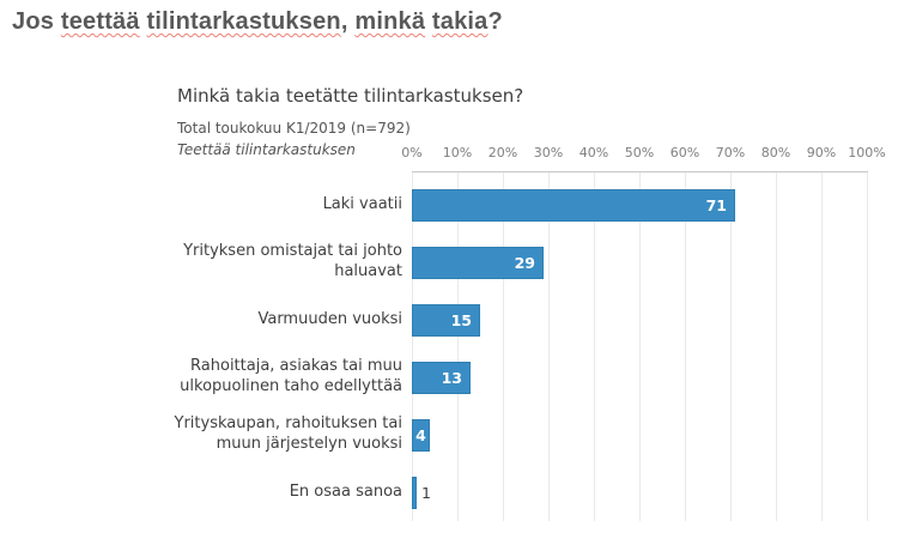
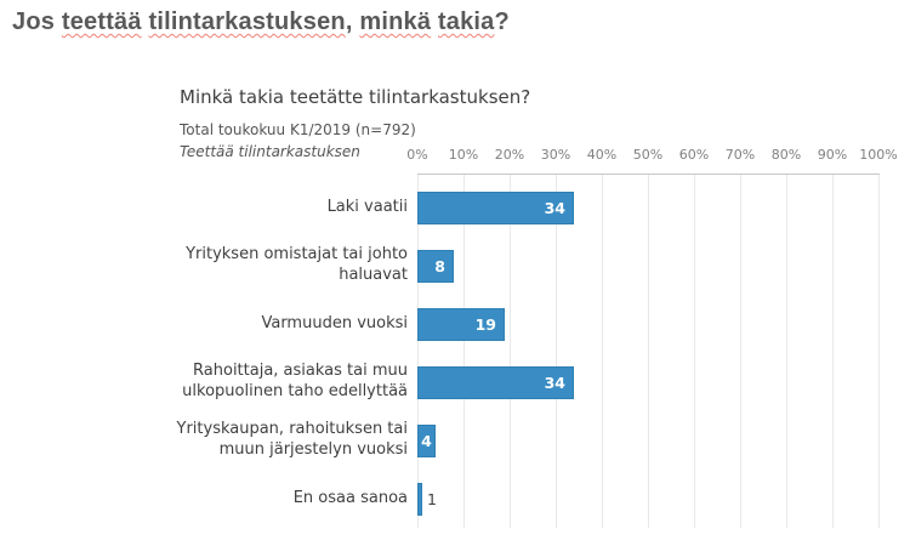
Laki vaatii: 71 -> 34
Yrityksen omistajat tai johto haluavat: 29 -> 8
Varmuuden vuoksi: 15 -> 19
Rahoittaja, asiakas tai muu ulkopuolinen taho edellyttää: 13 -> 34
